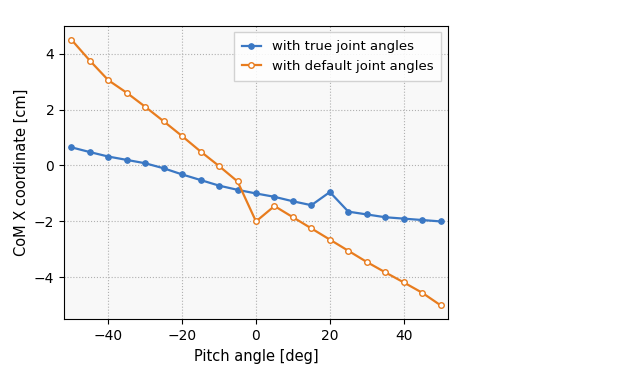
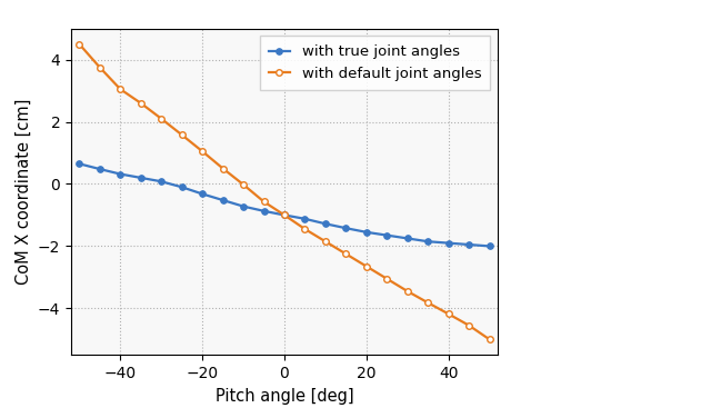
with default joint angles/0: -2.00 -> -1.00
with true joint angles/20: -0.95 -> -1.55
